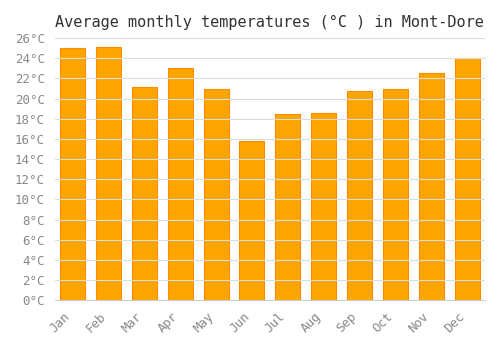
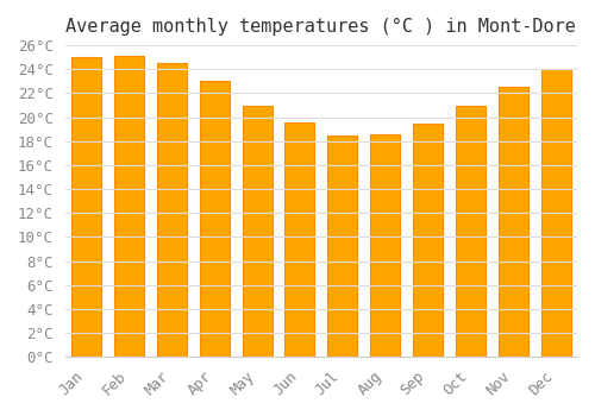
Mar: 21.2°C -> 24.5°C
Jun: 15.8°C -> 19.6°C
Sep: 20.8°C -> 19.5°C
